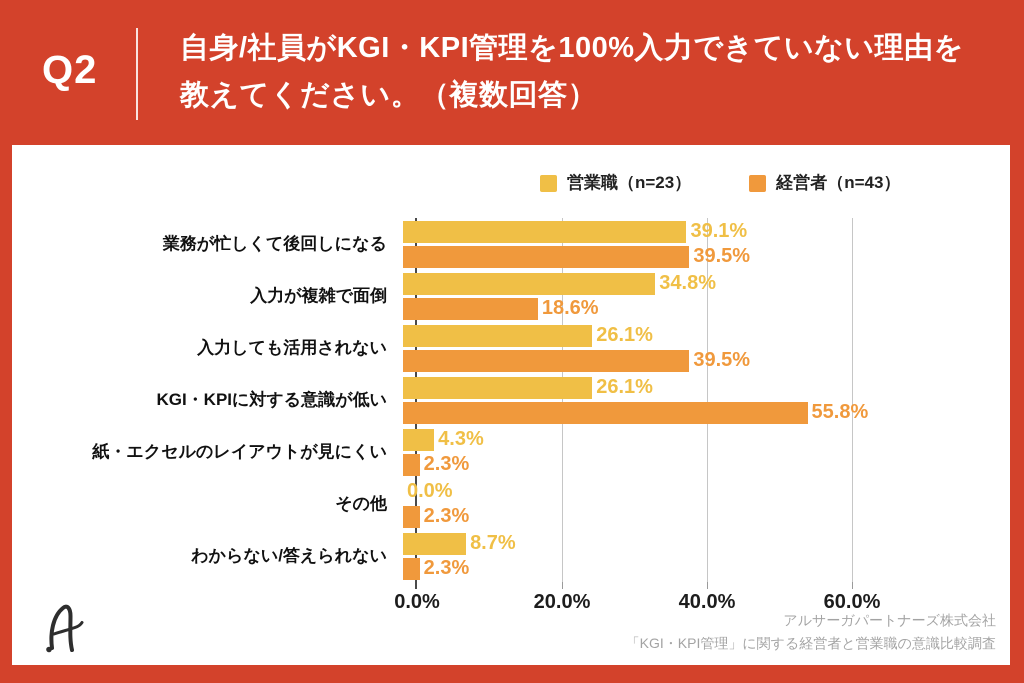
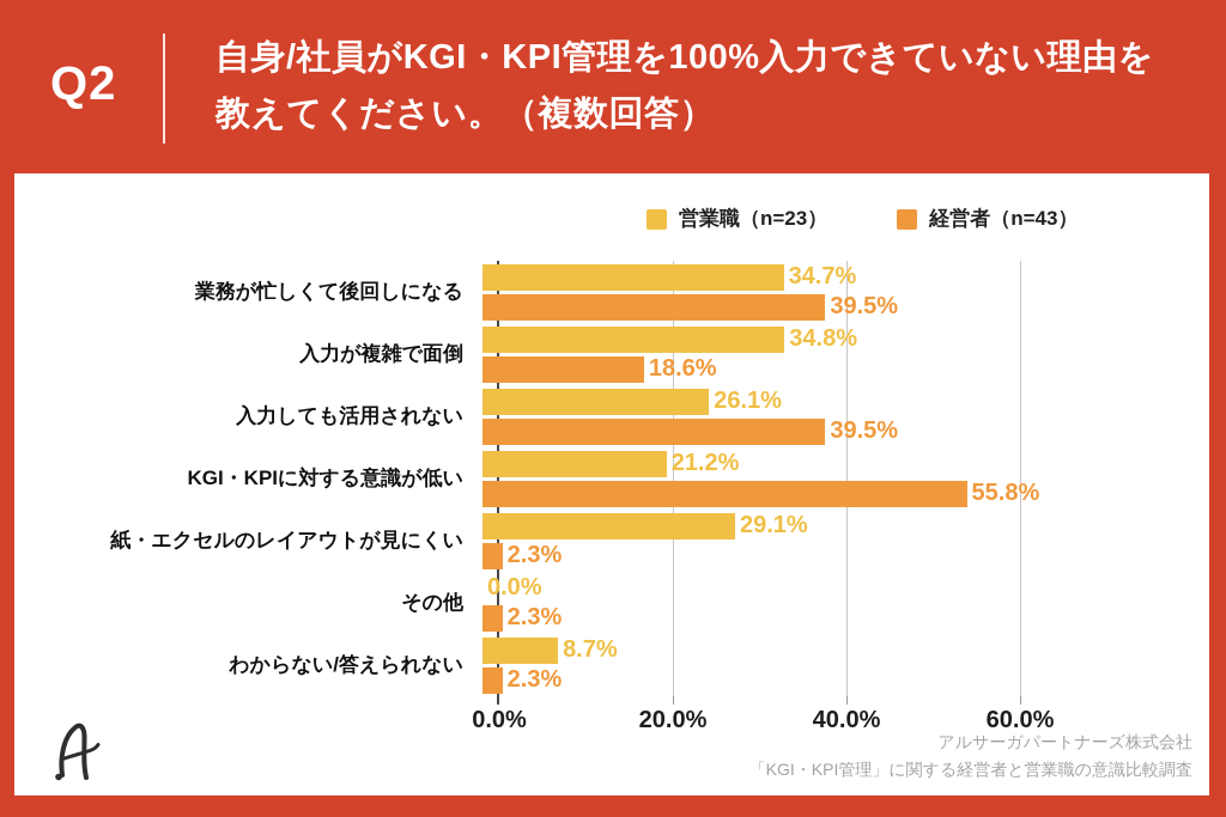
営業職（n=23）/業務が忙しくて後回しになる: 39.1% -> 34.7%
営業職（n=23）/KGI・KPIに対する意識が低い: 26.1% -> 21.2%
営業職（n=23）/紙・エクセルのレイアウトが見にくい: 4.3% -> 29.1%
